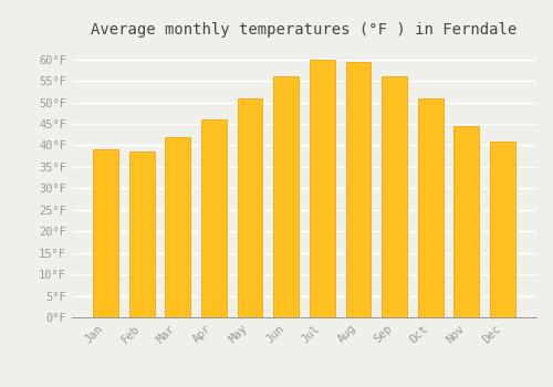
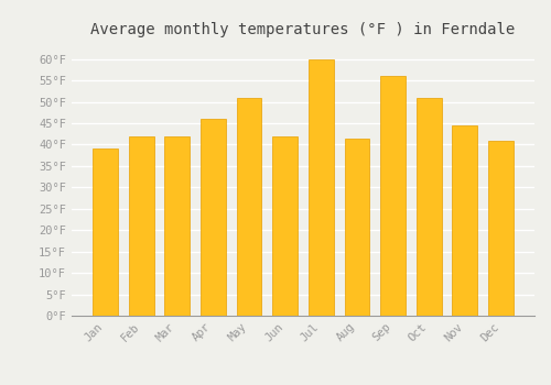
Feb: 38.5°F -> 42.0°F
Jun: 56.0°F -> 42.0°F
Aug: 59.5°F -> 41.5°F
